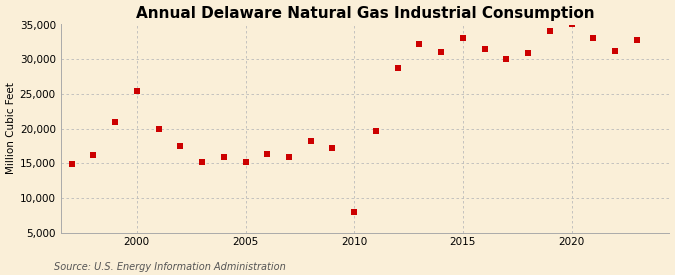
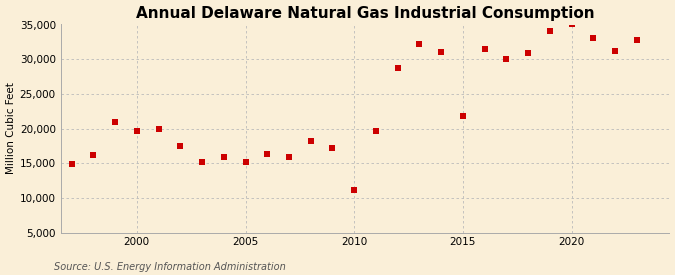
2000: 25,400 -> 19,600
2010: 8,000 -> 11,200
2015: 33,100 -> 21,800
